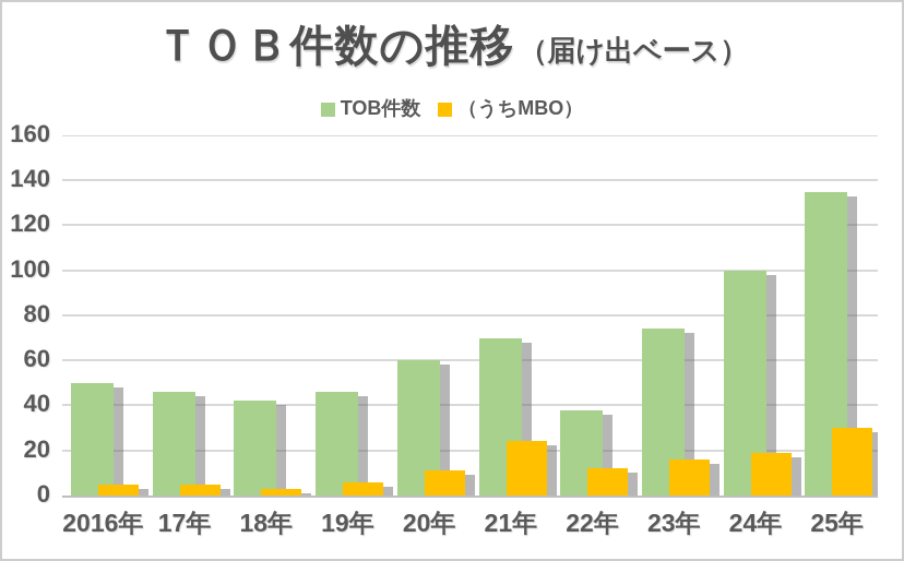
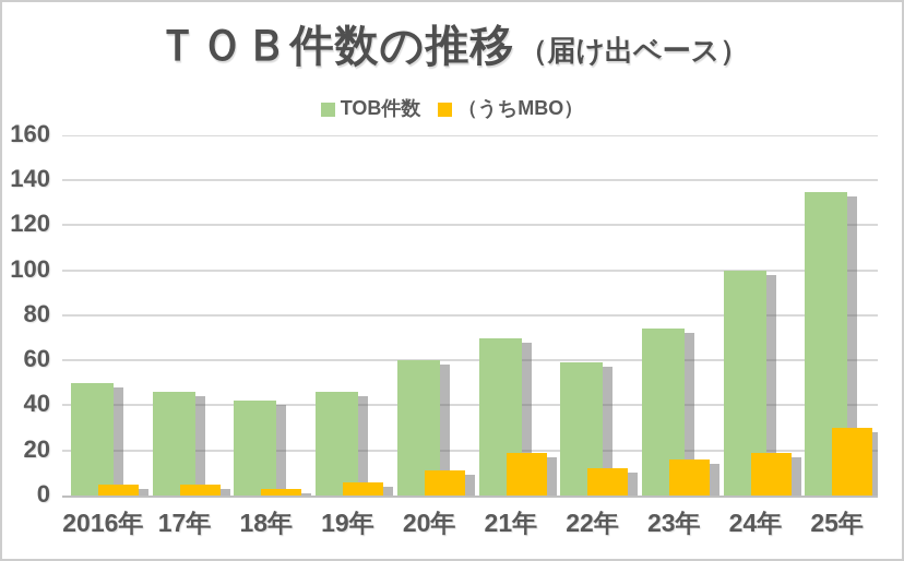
（うちMBO）/21年: 24 -> 19
TOB件数/22年: 38 -> 59
